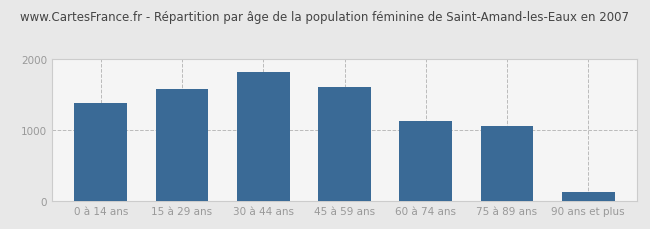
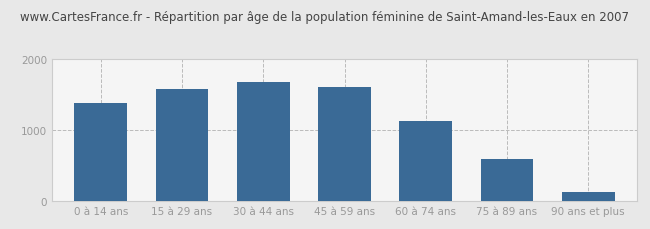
30 à 44 ans: 1820 -> 1680
75 à 89 ans: 1060 -> 600
